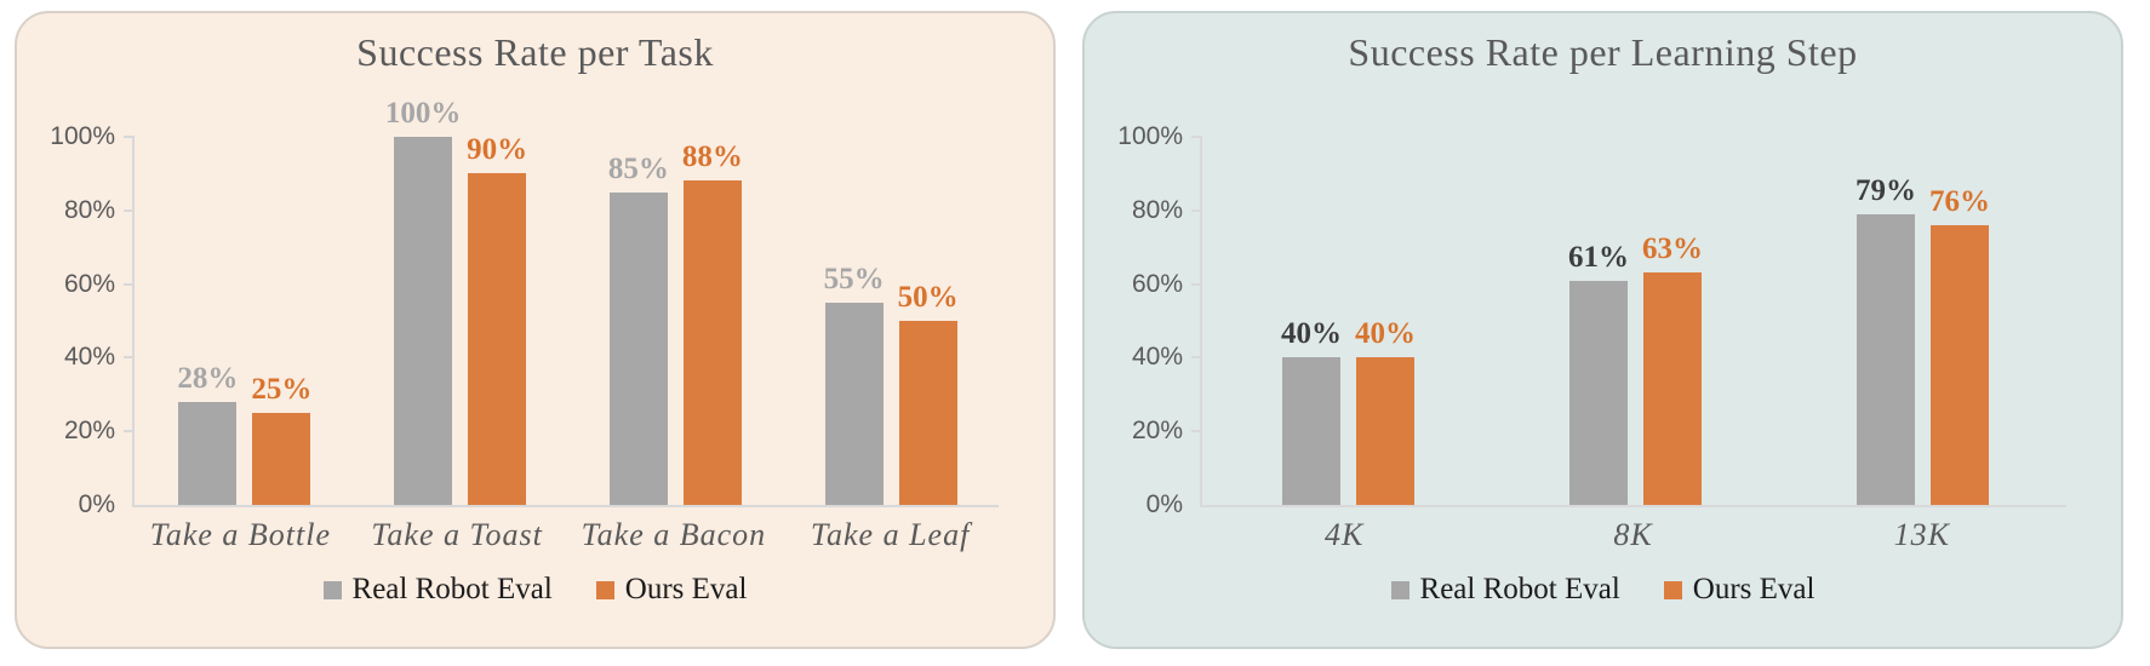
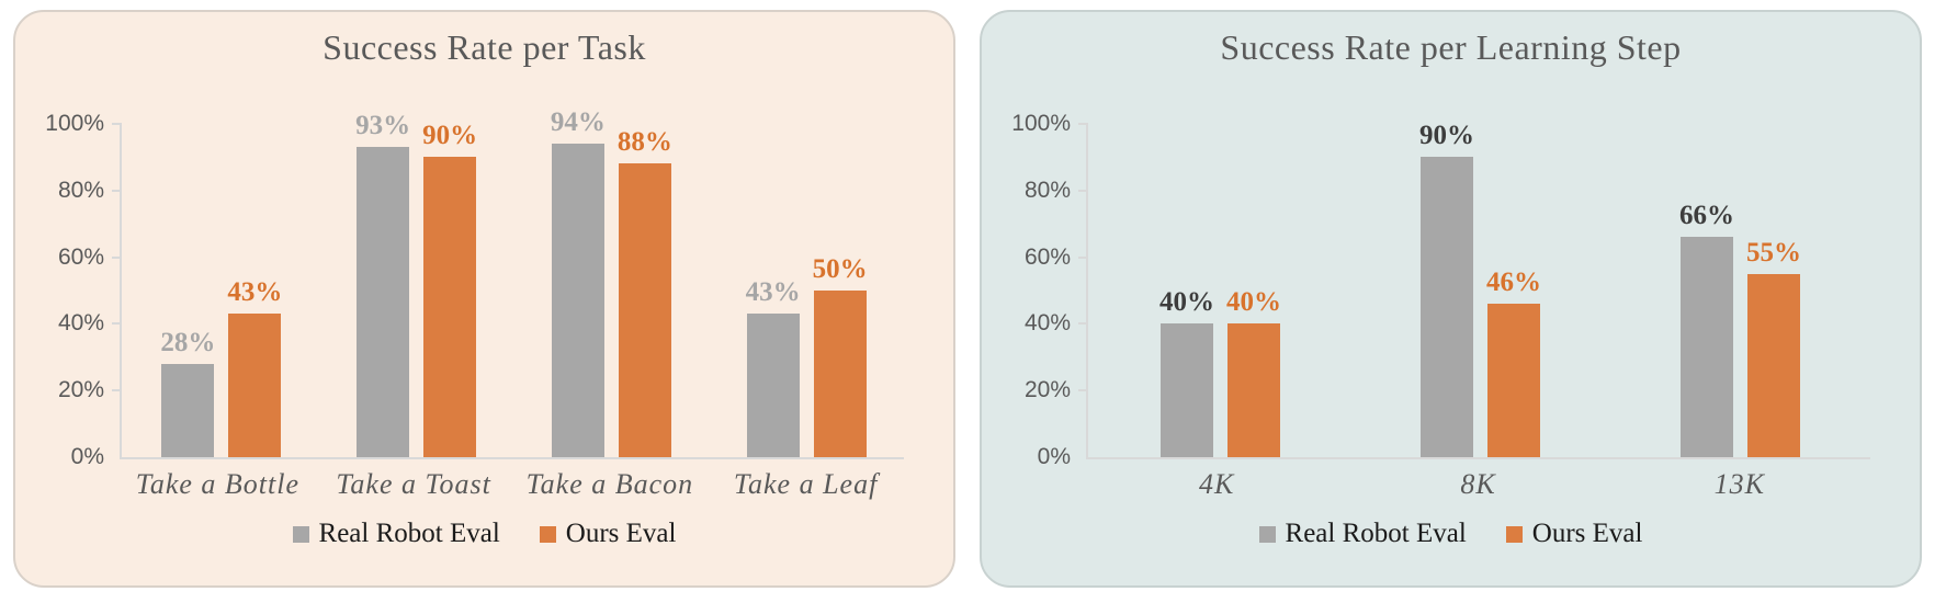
Success Rate per Task/Ours Eval/Take a Bottle: 25% -> 43%
Success Rate per Task/Real Robot Eval/Take a Toast: 100% -> 93%
Success Rate per Task/Real Robot Eval/Take a Bacon: 85% -> 94%
Success Rate per Task/Real Robot Eval/Take a Leaf: 55% -> 43%
Success Rate per Learning Step/Real Robot Eval/8K: 61% -> 90%
Success Rate per Learning Step/Ours Eval/8K: 63% -> 46%
Success Rate per Learning Step/Real Robot Eval/13K: 79% -> 66%
Success Rate per Learning Step/Ours Eval/13K: 76% -> 55%
